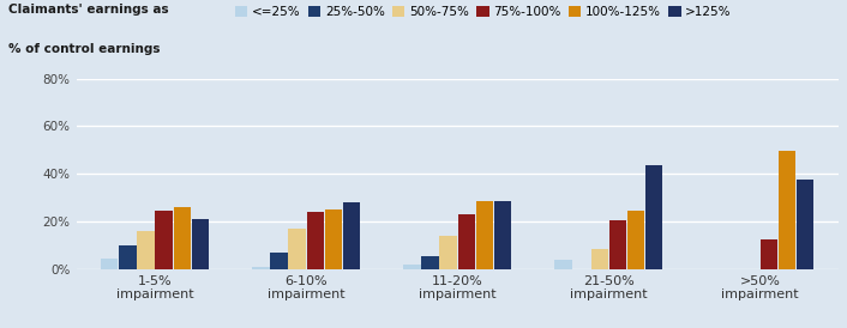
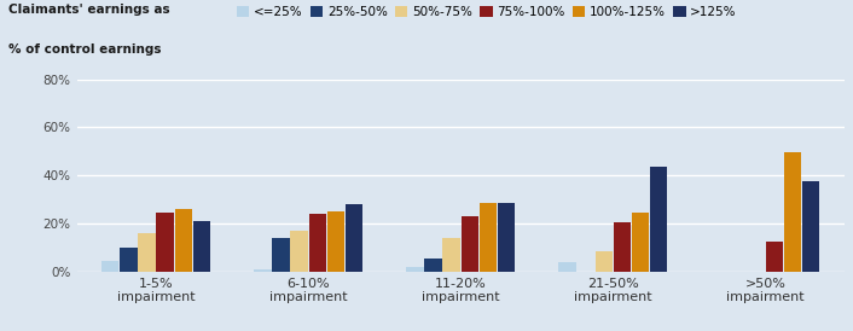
25%-50%/6-10% impairment: 7% -> 14%
